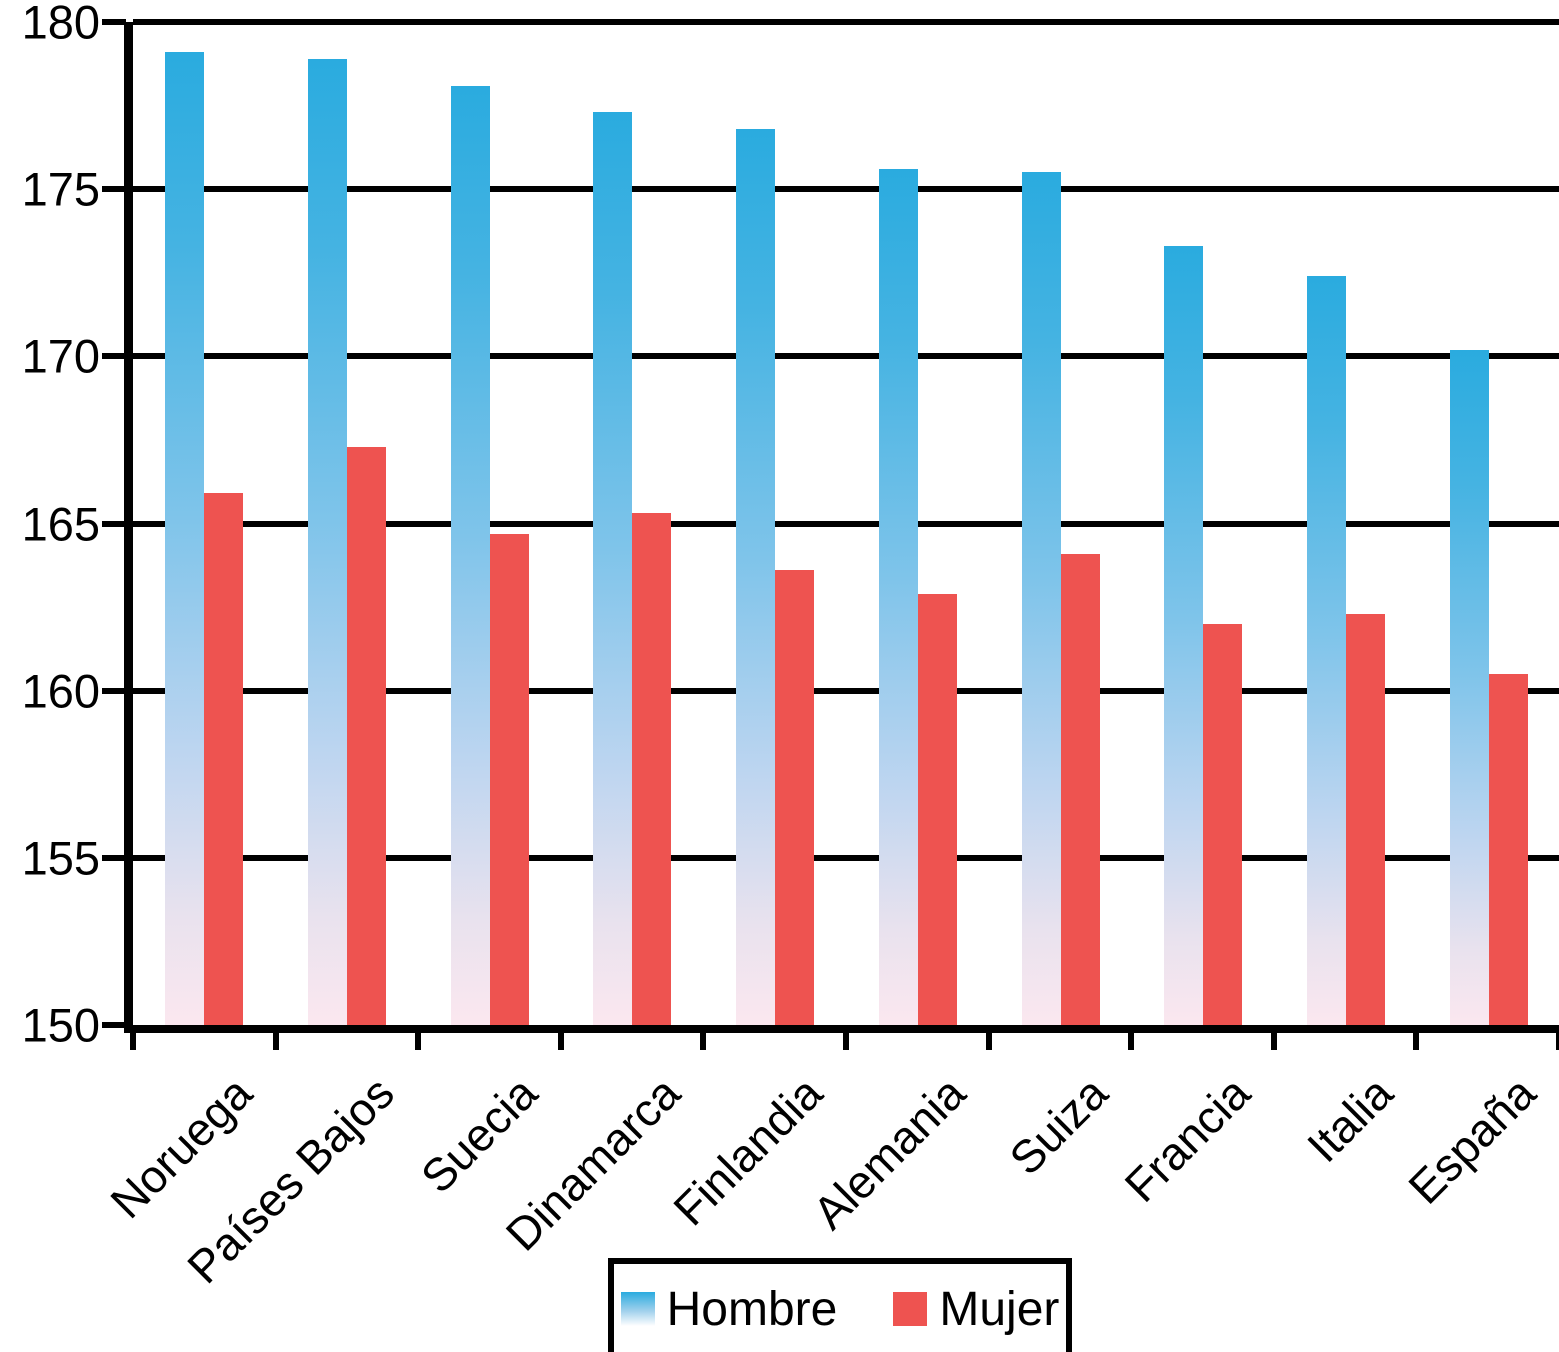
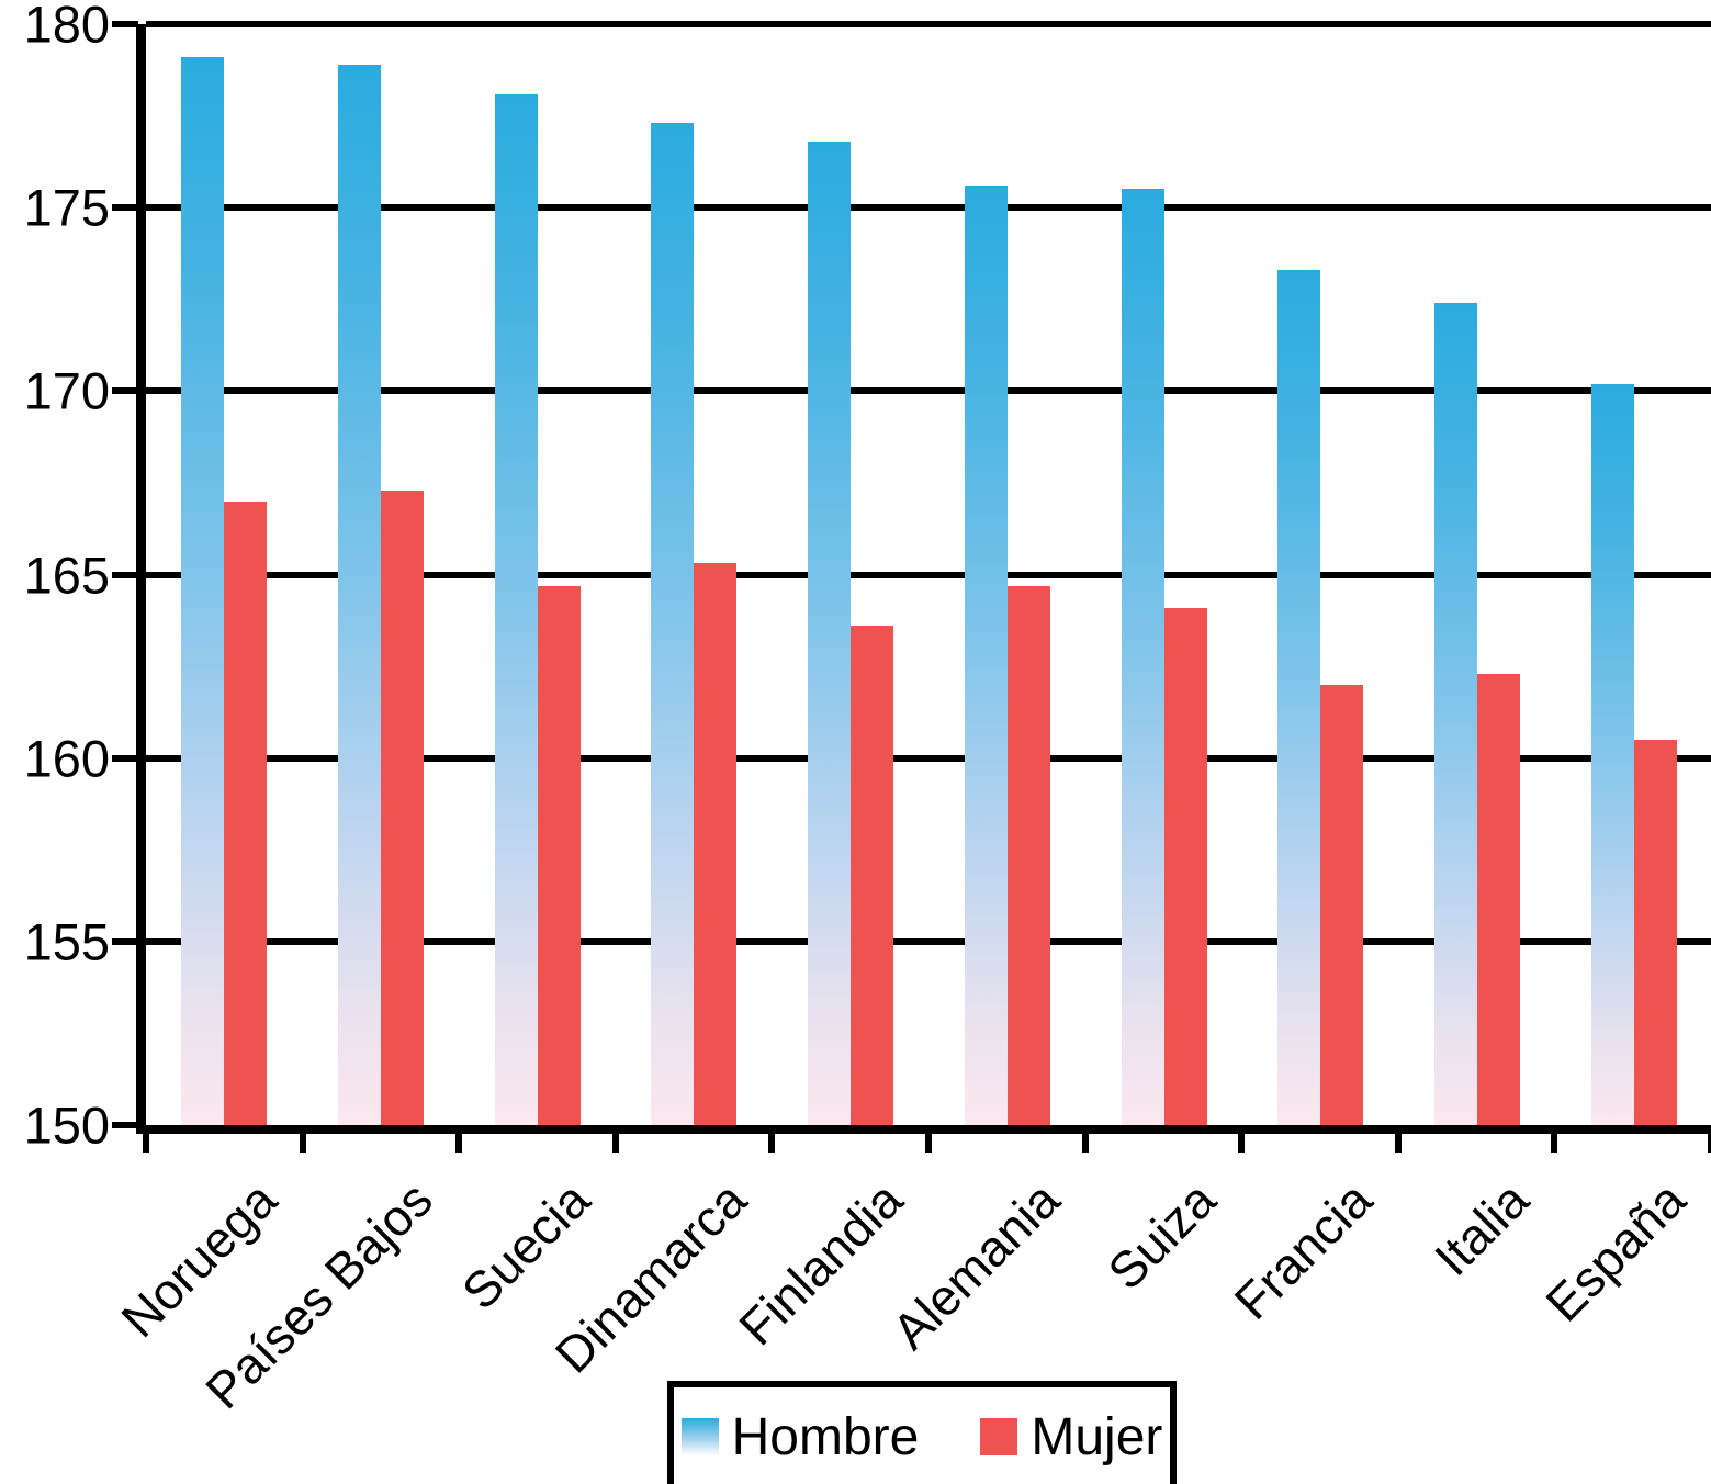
Mujer/Noruega: 165.9 -> 167.0
Mujer/Alemania: 162.9 -> 164.7
